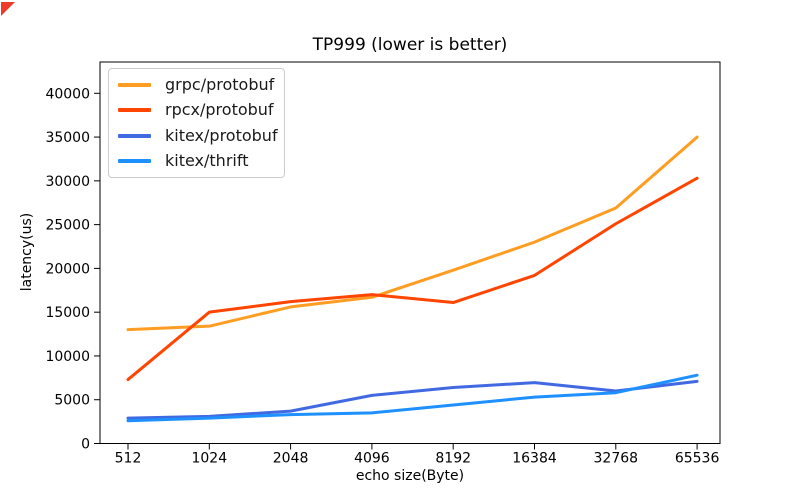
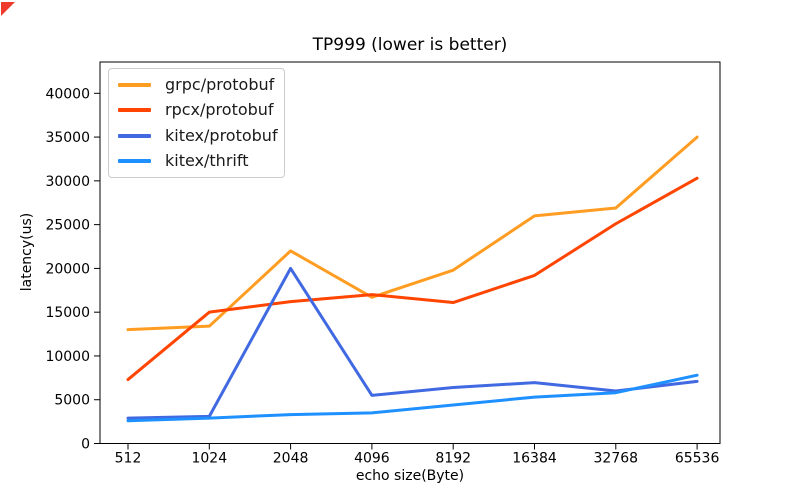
grpc/protobuf/2048: 16000 -> 22000
kitex/protobuf/2048: 4000 -> 20000
grpc/protobuf/16384: 23000 -> 26000
